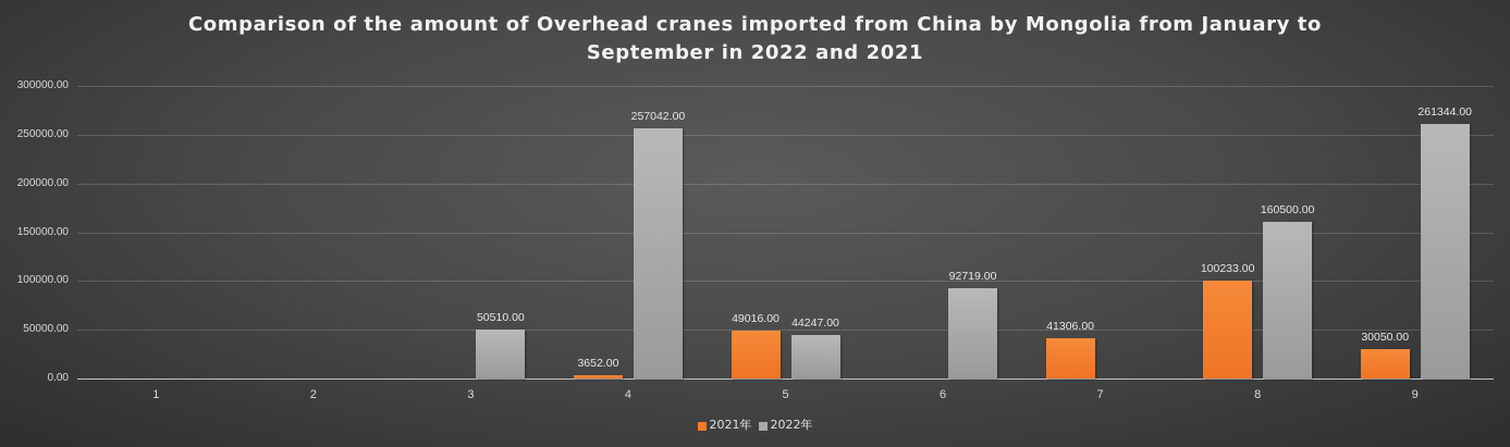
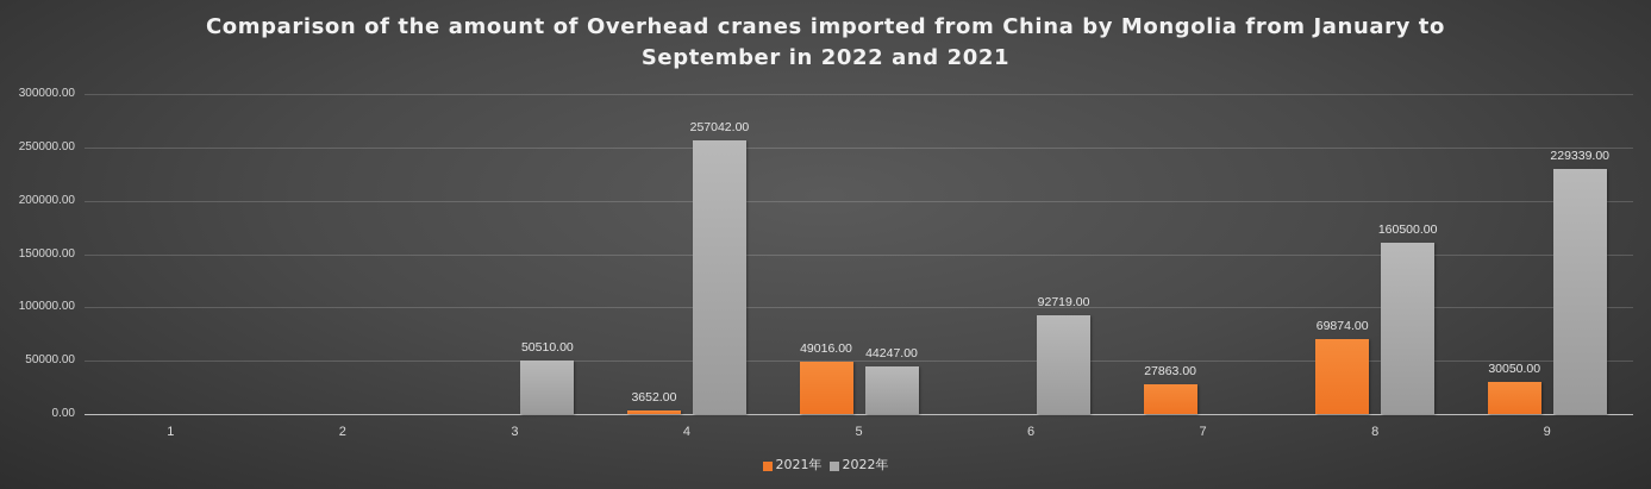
2021年/7: 41306.00 -> 27863.00
2021年/8: 100233.00 -> 69874.00
2022年/9: 261344.00 -> 229339.00
